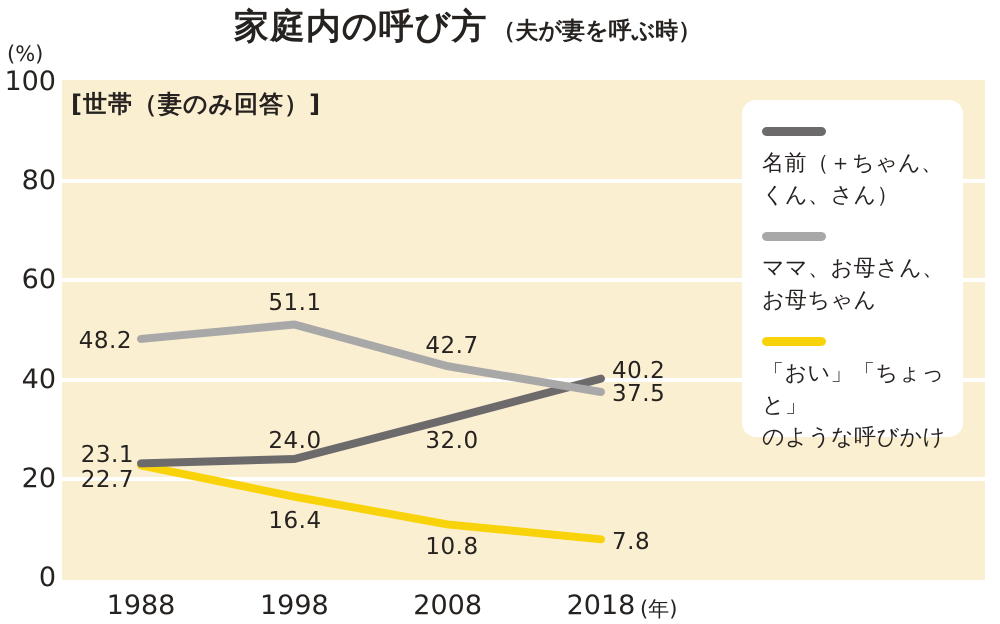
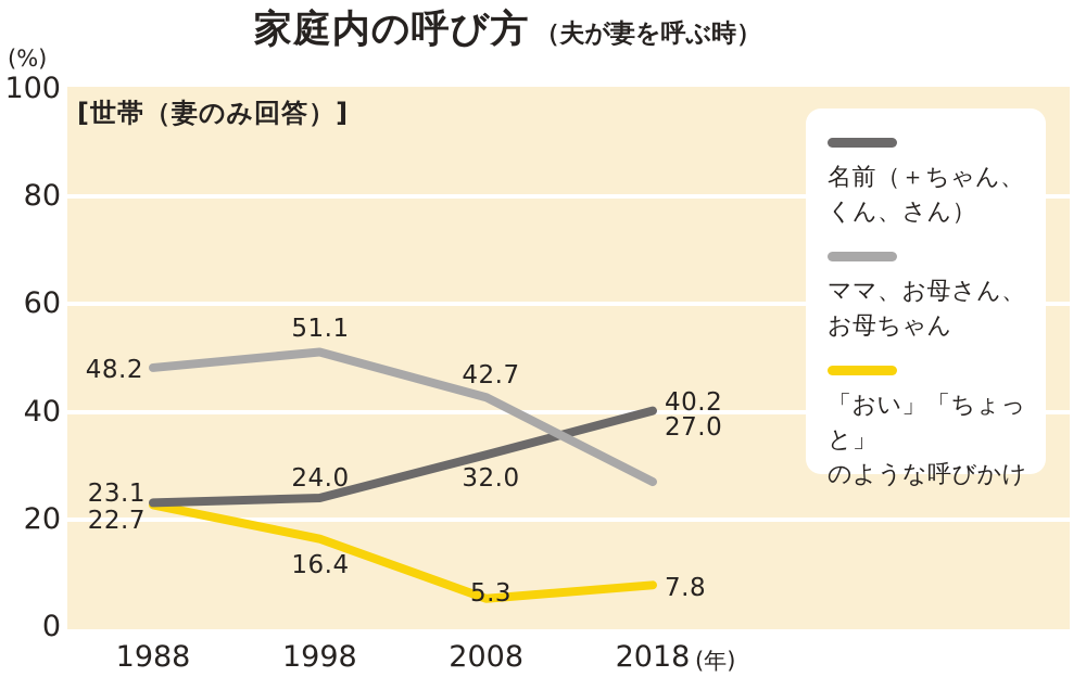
「おい」「ちょっと」のような呼びかけ/2008: 10.8 -> 5.3
ママ、お母さん、お母ちゃん/2018: 37.5 -> 27.0
